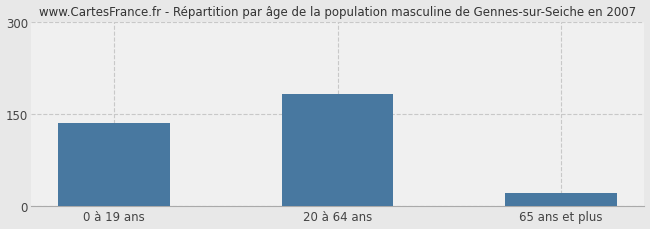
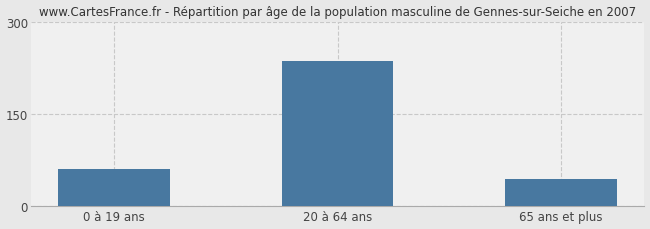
0 à 19 ans: 135 -> 60
20 à 64 ans: 182 -> 236
65 ans et plus: 22 -> 44
